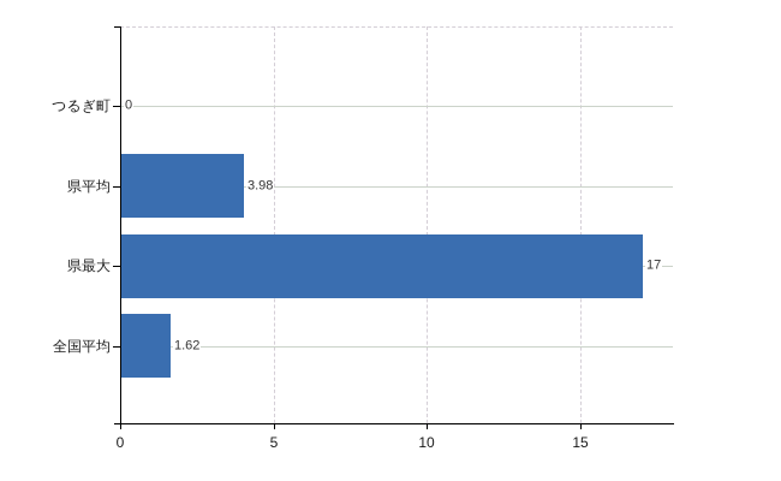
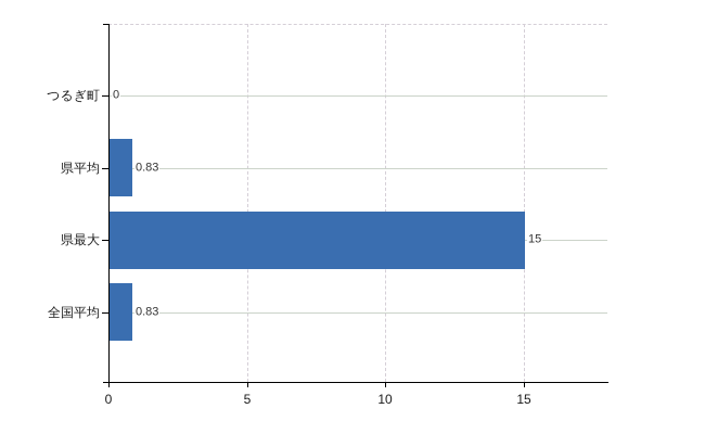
県平均: 3.98 -> 0.83
県最大: 17 -> 15
全国平均: 1.62 -> 0.83
